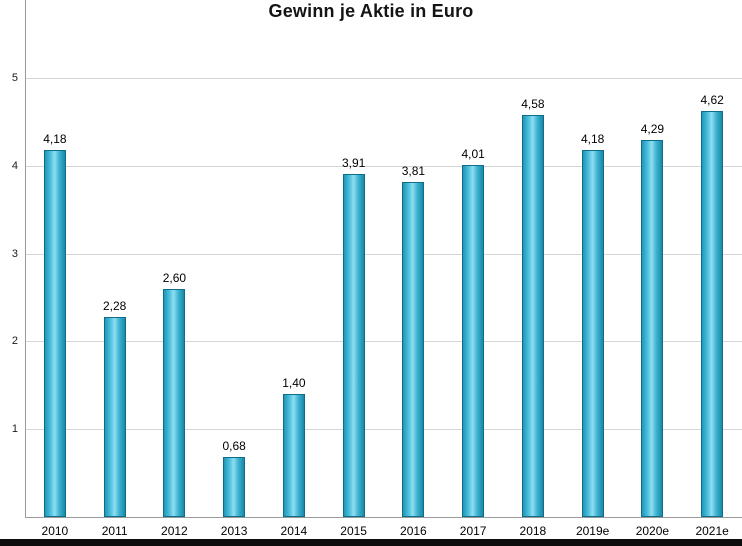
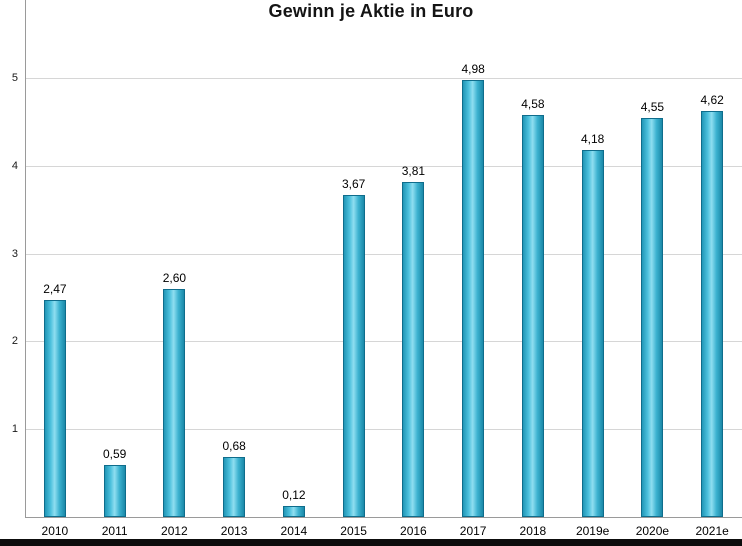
2010: 4,18 -> 2,47
2011: 2,28 -> 0,59
2014: 1,40 -> 0,12
2015: 3,91 -> 3,67
2017: 4,01 -> 4,98
2020e: 4,29 -> 4,55
